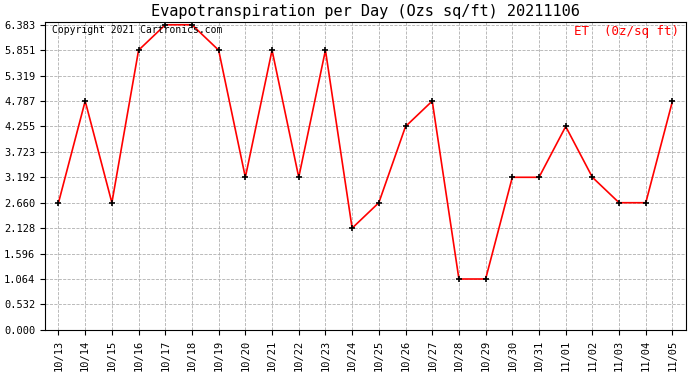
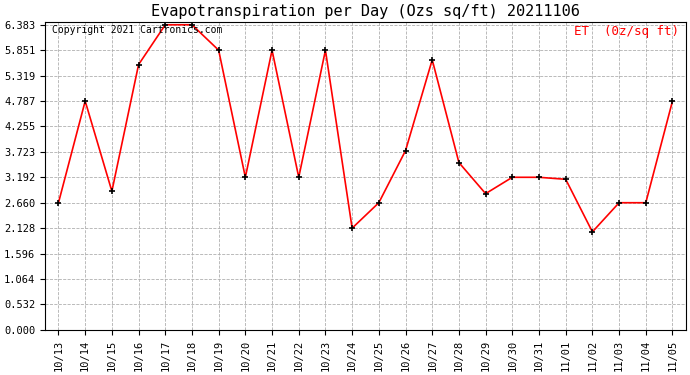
10/15: 2.66 -> 2.90
10/16: 5.85 -> 5.55
10/26: 4.25 -> 3.75
10/27: 4.79 -> 5.65
10/28: 1.06 -> 3.50
10/29: 1.06 -> 2.85
11/01: 4.25 -> 3.15
11/02: 3.19 -> 2.05
